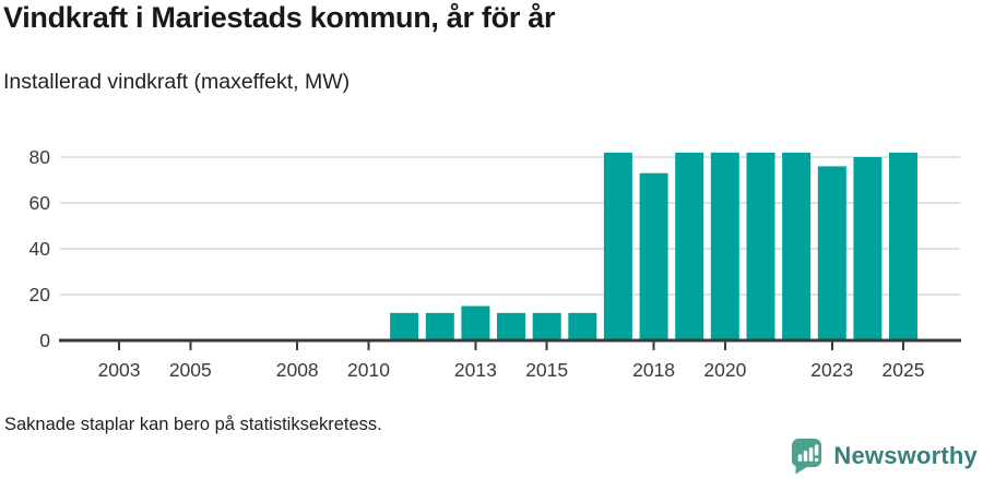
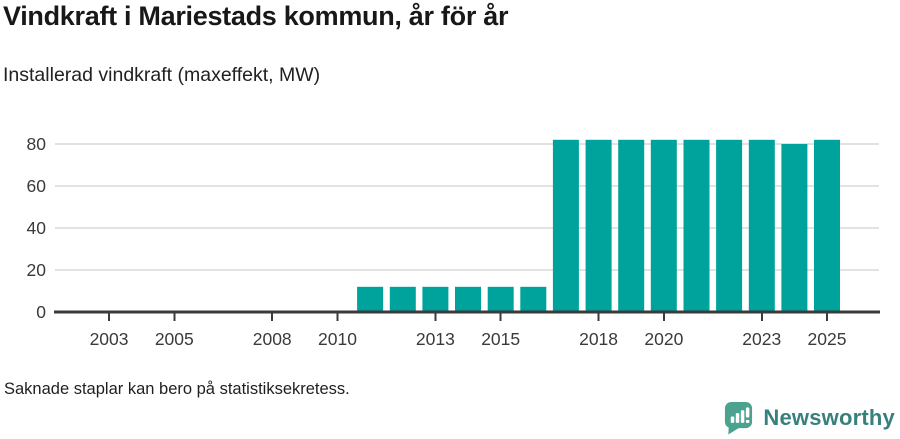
2013: 15 -> 12
2018: 73 -> 82
2023: 76 -> 82
